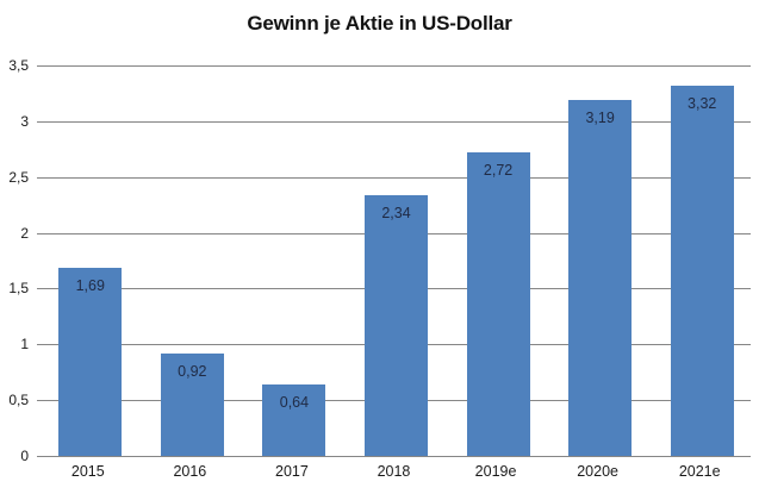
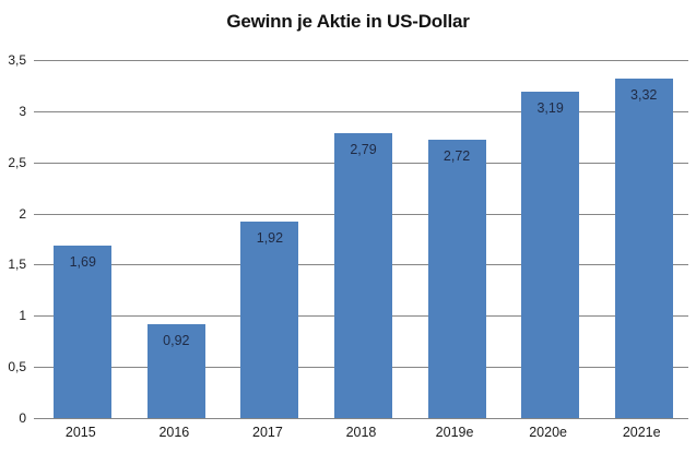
2017: 0,64 -> 1,92
2018: 2,34 -> 2,79
